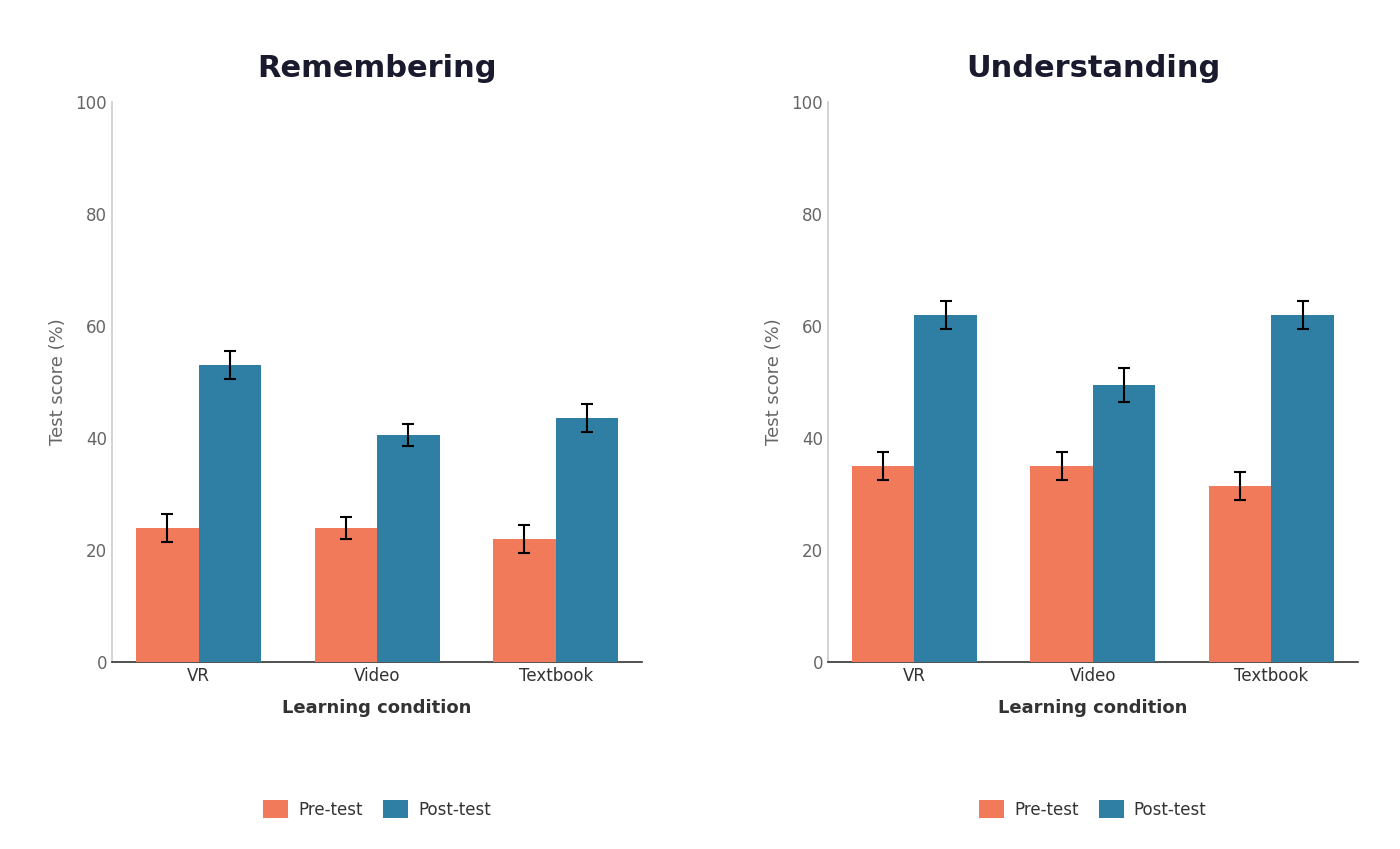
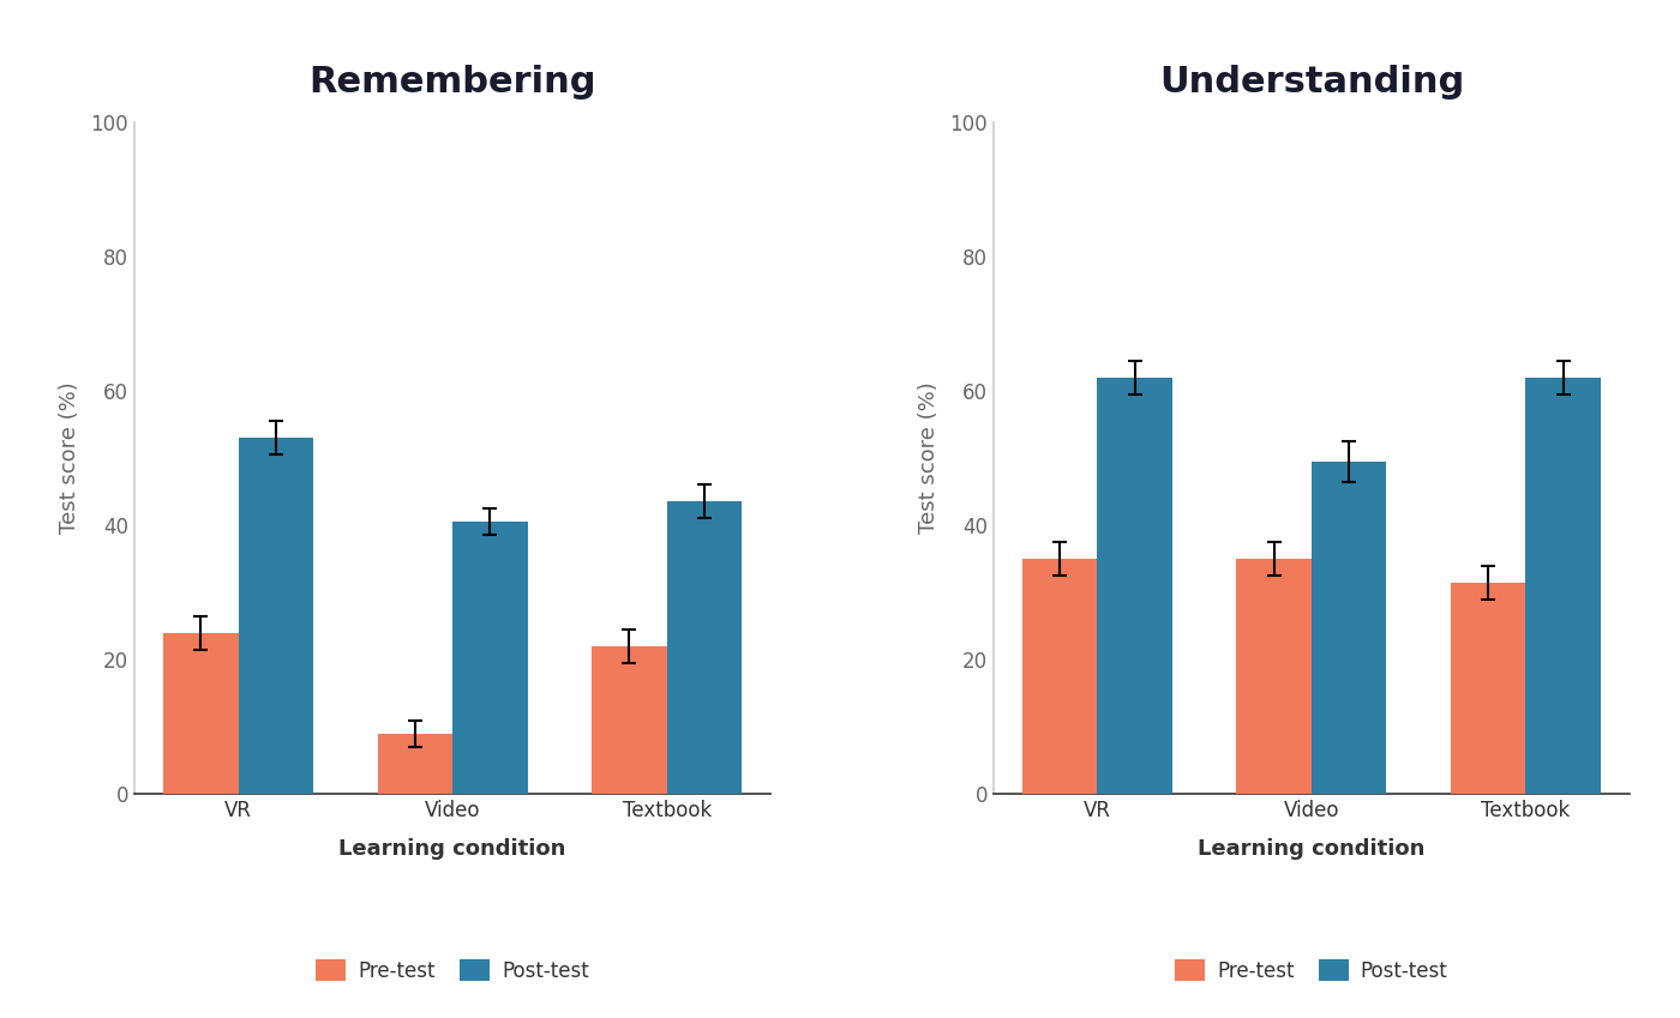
Remembering/Pre-test/Video: 24 -> 9
